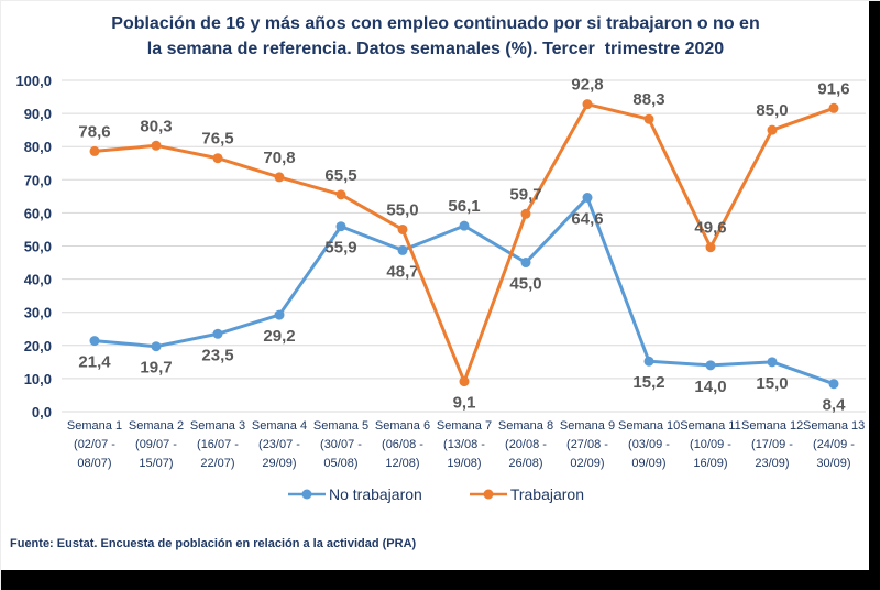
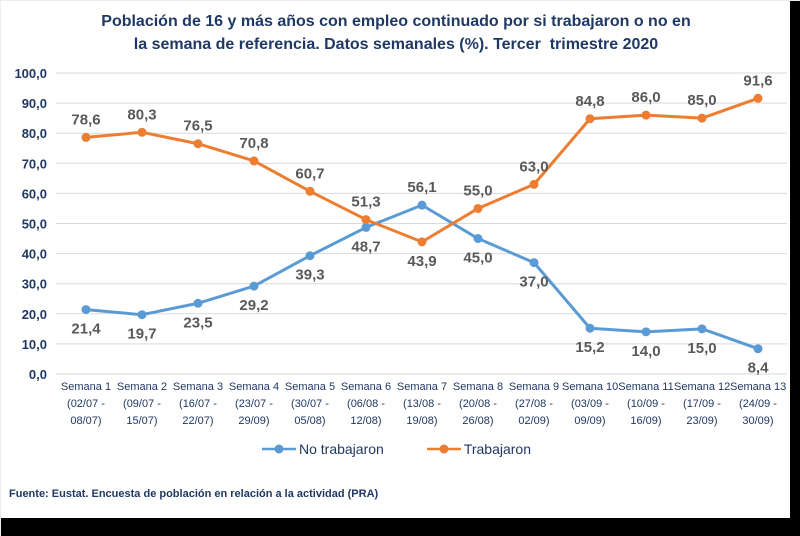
No trabajaron/Semana 5: 55,9 -> 39,3
Trabajaron/Semana 5: 65,5 -> 60,7
Trabajaron/Semana 6: 55,0 -> 51,3
Trabajaron/Semana 7: 9,1 -> 43,9
Trabajaron/Semana 8: 59,7 -> 55,0
No trabajaron/Semana 9: 64,6 -> 37,0
Trabajaron/Semana 9: 92,8 -> 63,0
Trabajaron/Semana 10: 88,3 -> 84,8
Trabajaron/Semana 11: 49,6 -> 86,0
